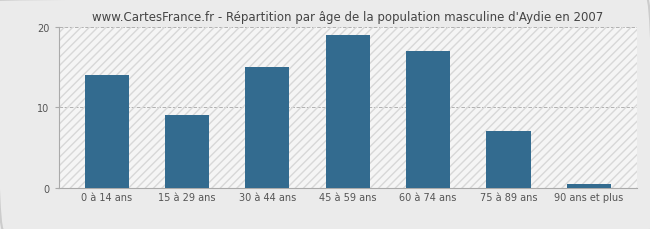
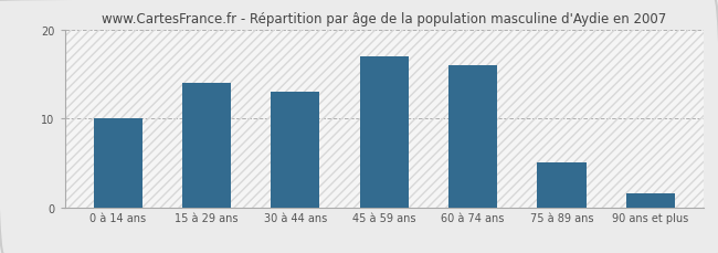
0 à 14 ans: 14.0 -> 10.0
15 à 29 ans: 9.0 -> 14.0
30 à 44 ans: 15.0 -> 13.0
45 à 59 ans: 19.0 -> 17.0
60 à 74 ans: 17.0 -> 16.0
75 à 89 ans: 7.0 -> 5.0
90 ans et plus: 0.5 -> 1.6
